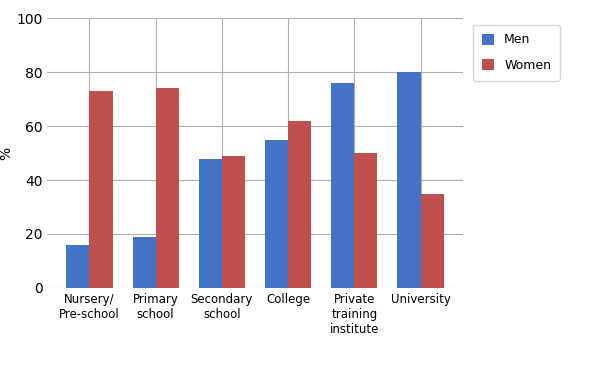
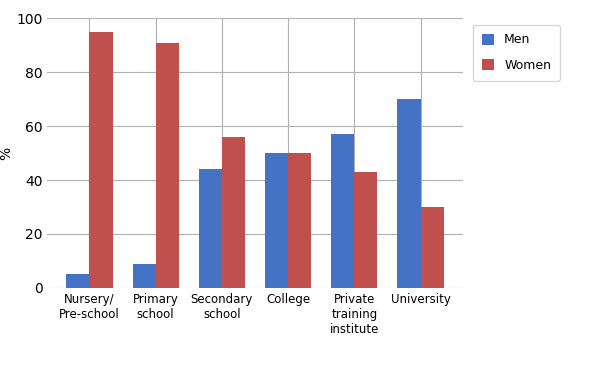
Men/Nursery/ Pre-school: 16 -> 5
Women/Nursery/ Pre-school: 73 -> 95
Men/Primary school: 19 -> 9
Women/Primary school: 74 -> 91
Men/Secondary school: 48 -> 44
Women/Secondary school: 49 -> 56
Men/College: 55 -> 50
Women/College: 62 -> 50
Men/Private training institute: 76 -> 57
Women/Private training institute: 50 -> 43
Men/University: 80 -> 70
Women/University: 35 -> 30
